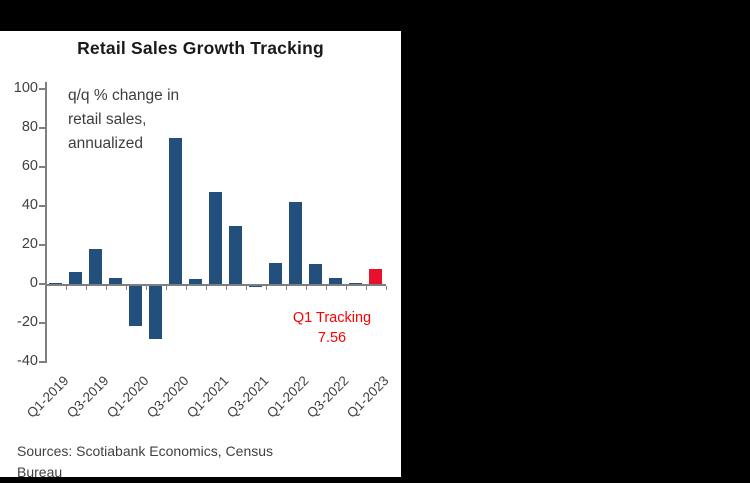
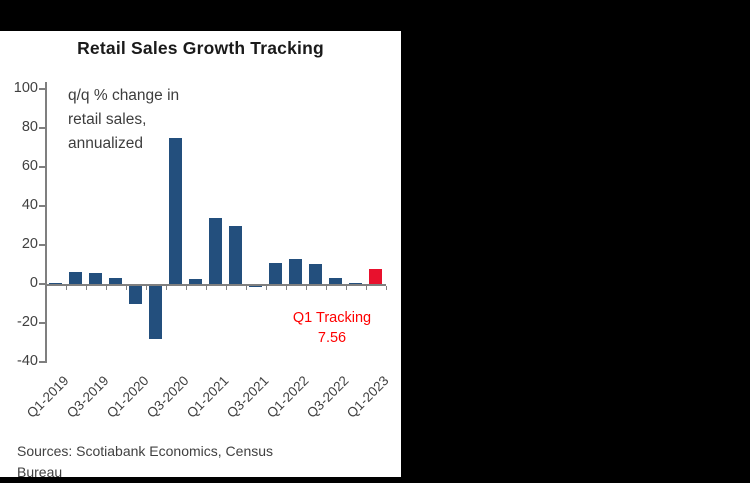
Q3-2019: 18 -> 6
Q1-2020: -21 -> -10
Q1-2021: 47 -> 34
Q1-2022: 42 -> 13
